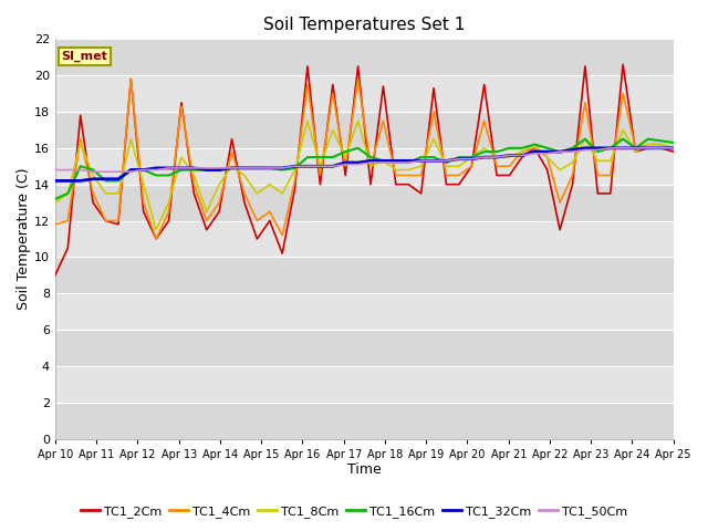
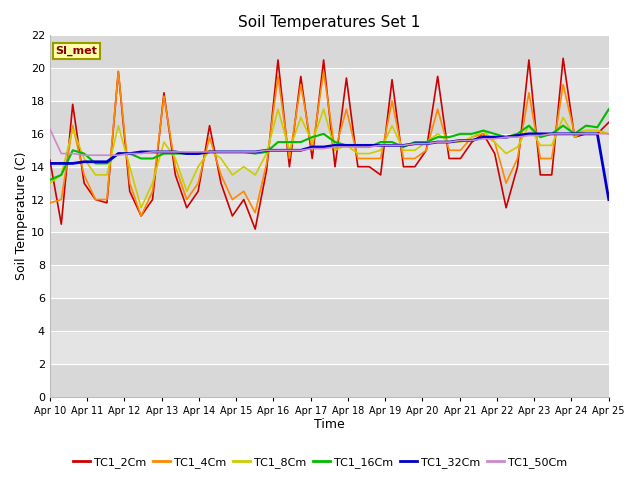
TC1_2Cm/Apr 10: 9.0 -> 14.4
TC1_50Cm/Apr 10: 14.8 -> 16.3
TC1_2Cm/Apr 25: 15.8 -> 16.7
TC1_16Cm/Apr 25: 16.3 -> 17.5
TC1_32Cm/Apr 25: 16.0 -> 12.0
